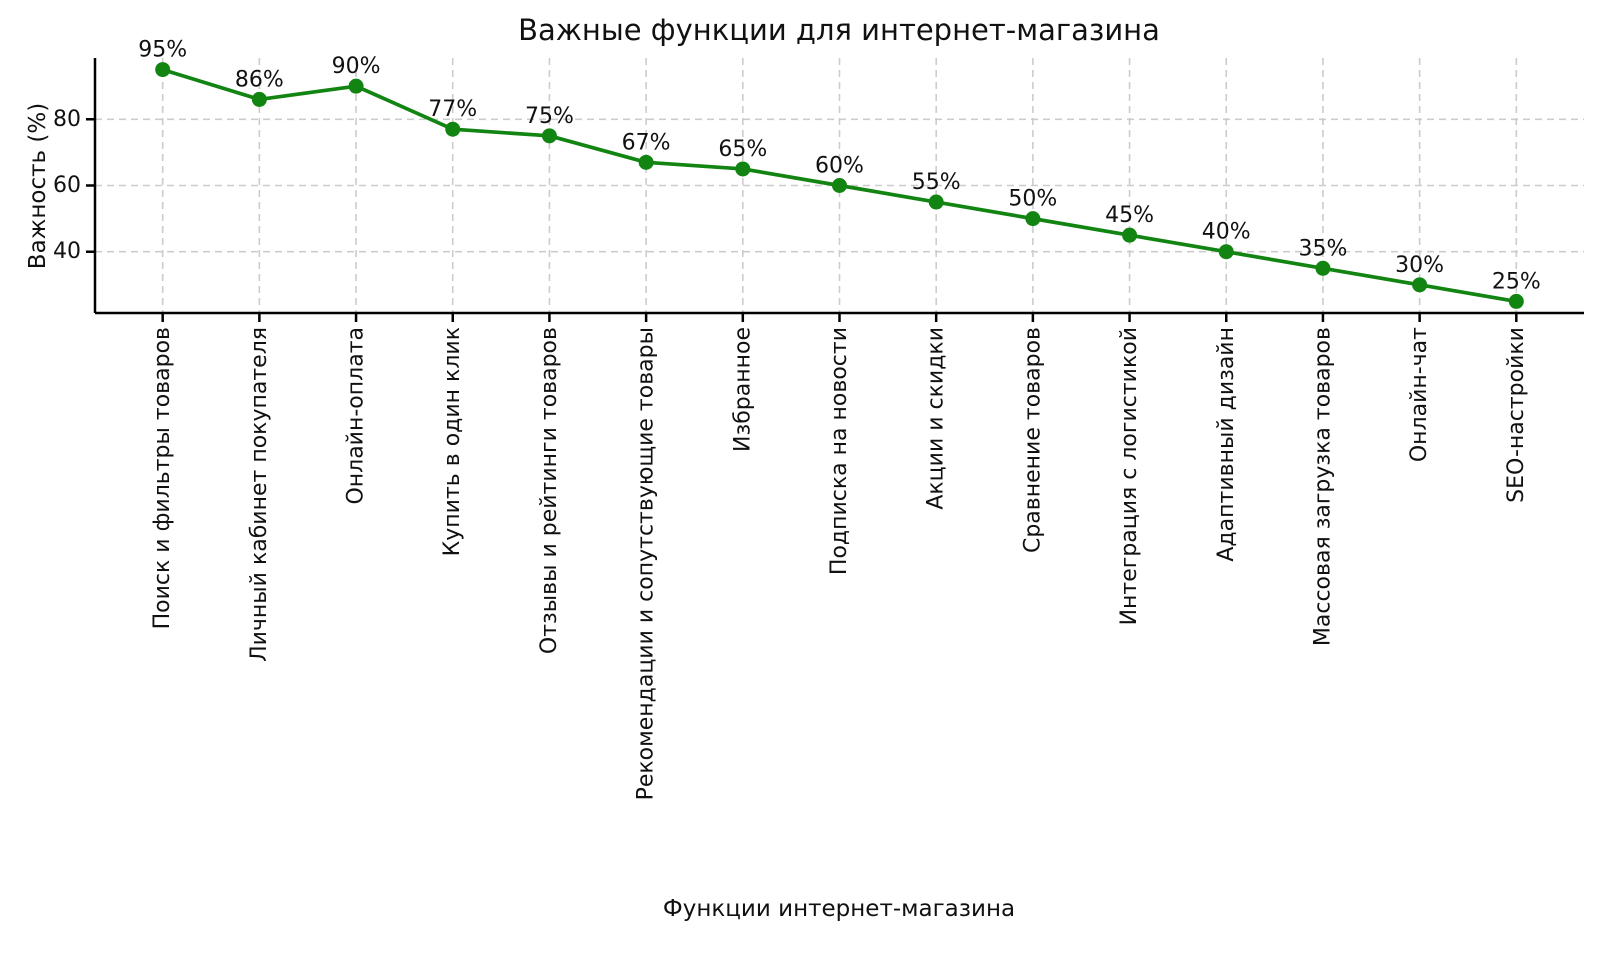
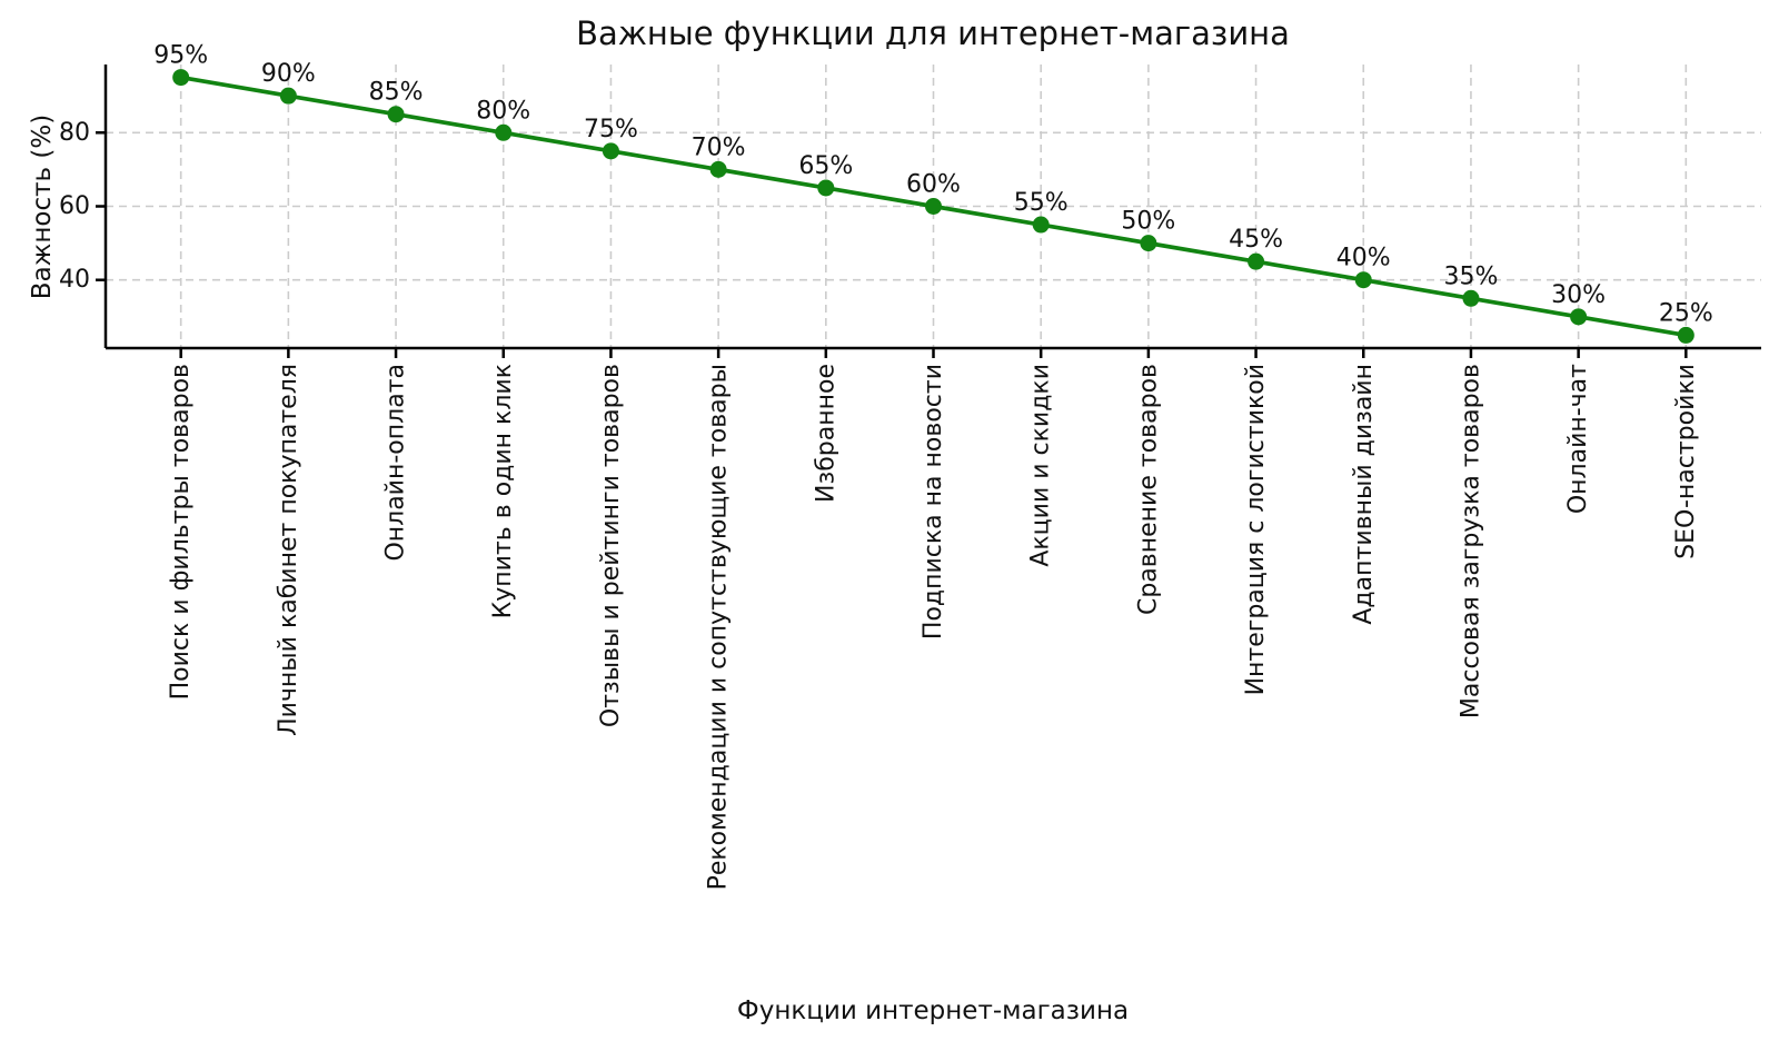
Личный кабинет покупателя: 86% -> 90%
Онлайн-оплата: 90% -> 85%
Купить в один клик: 77% -> 80%
Рекомендации и сопутствующие товары: 67% -> 70%
